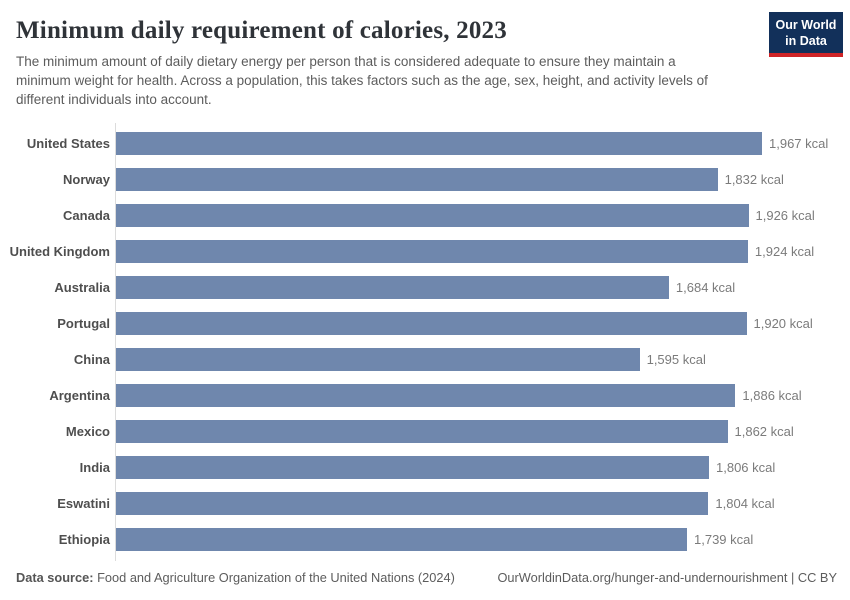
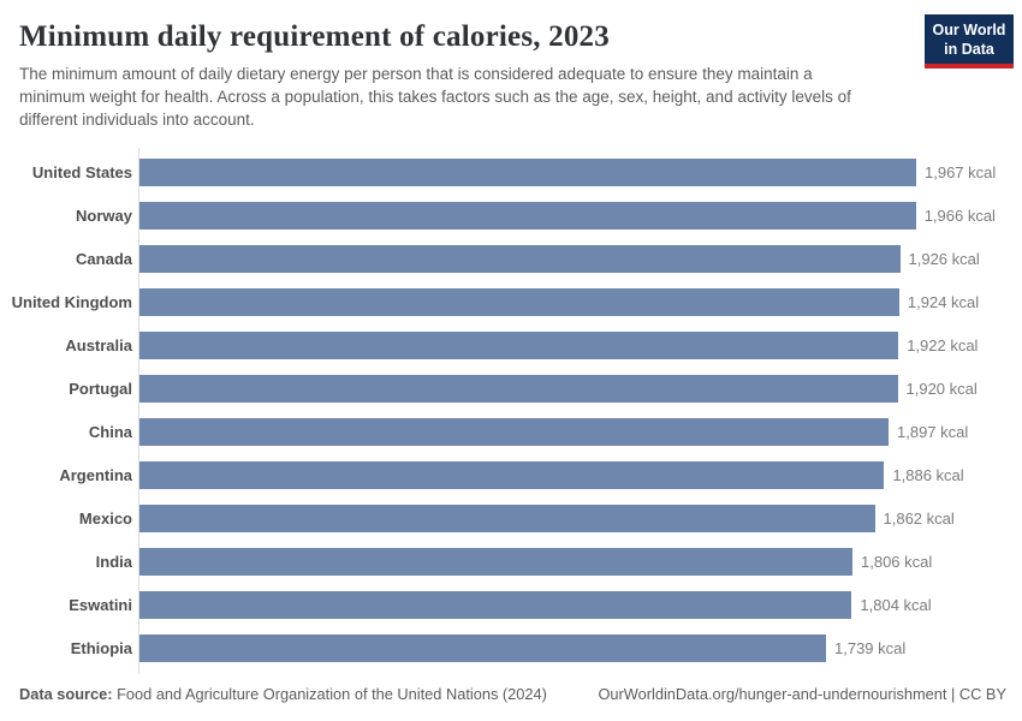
Norway: 1,832 -> 1,966
Australia: 1,684 -> 1,922
China: 1,595 -> 1,897
